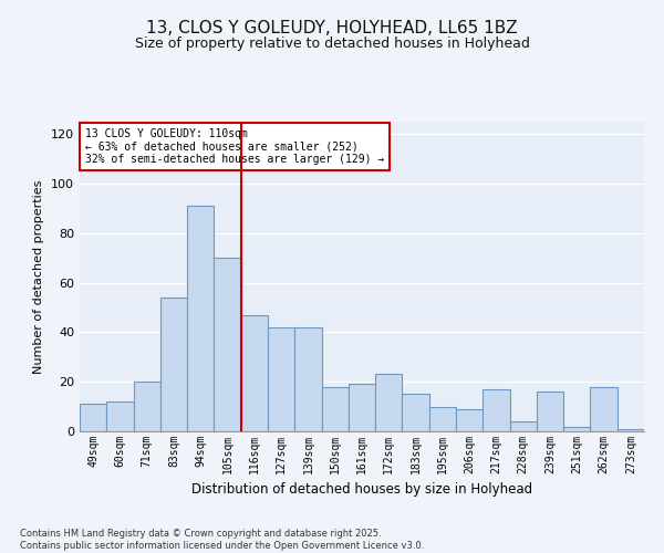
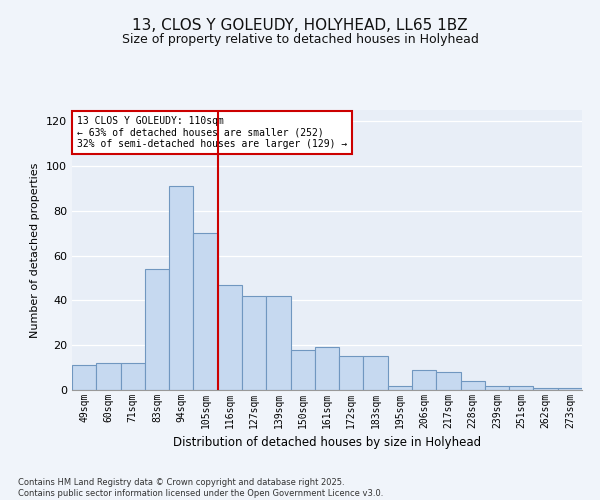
71sqm: 20 -> 12
172sqm: 23 -> 15
195sqm: 10 -> 2
217sqm: 17 -> 8
239sqm: 16 -> 2
262sqm: 18 -> 1
